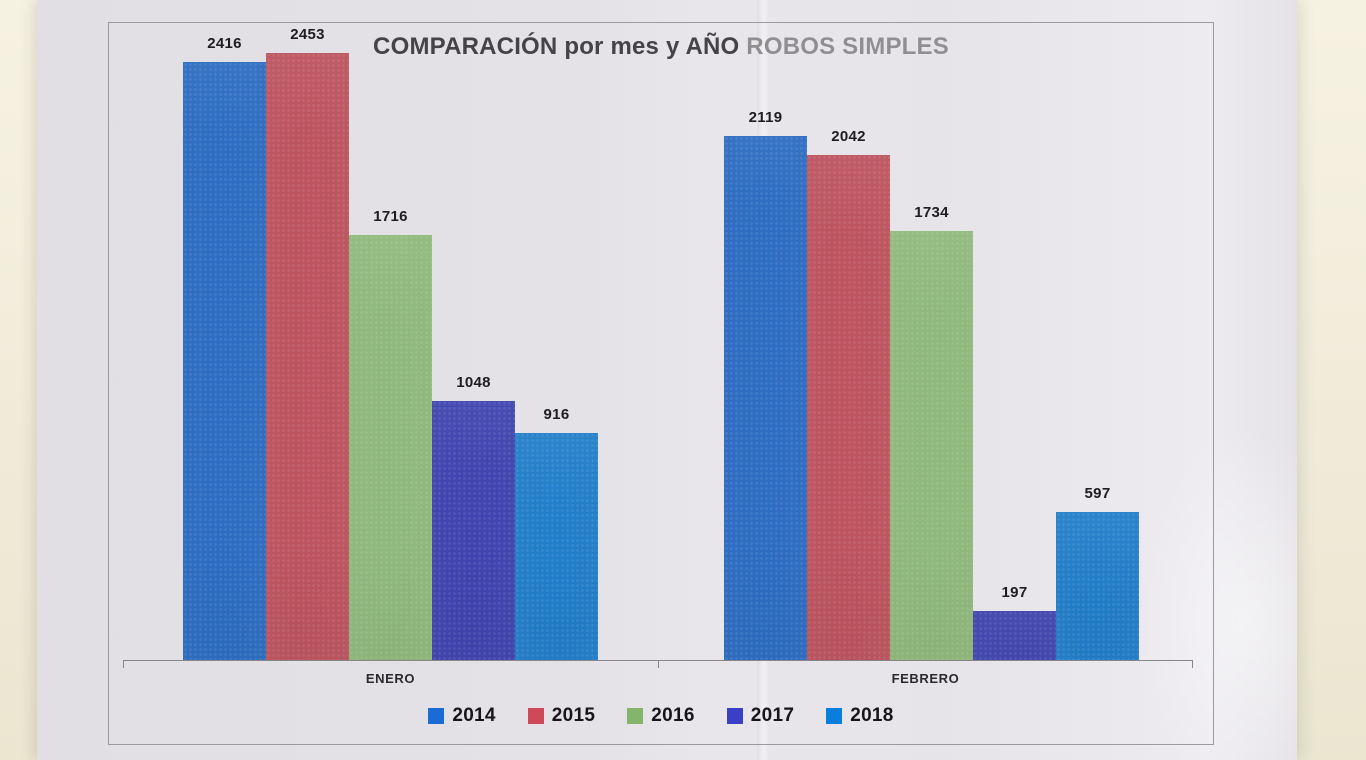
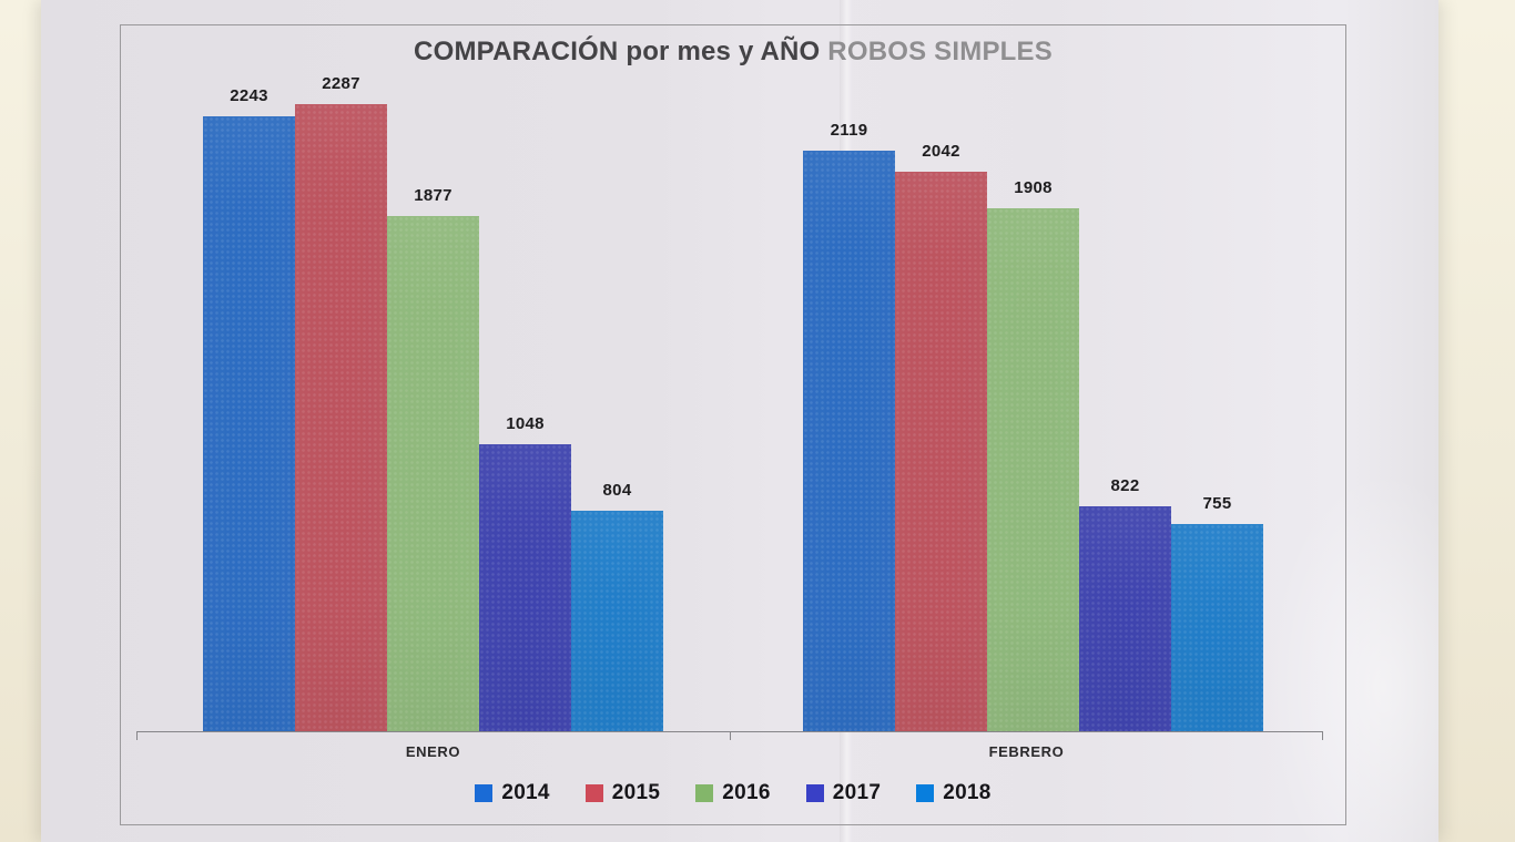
2014/ENERO: 2416 -> 2243
2015/ENERO: 2453 -> 2287
2016/ENERO: 1716 -> 1877
2018/ENERO: 916 -> 804
2016/FEBRERO: 1734 -> 1908
2017/FEBRERO: 197 -> 822
2018/FEBRERO: 597 -> 755
